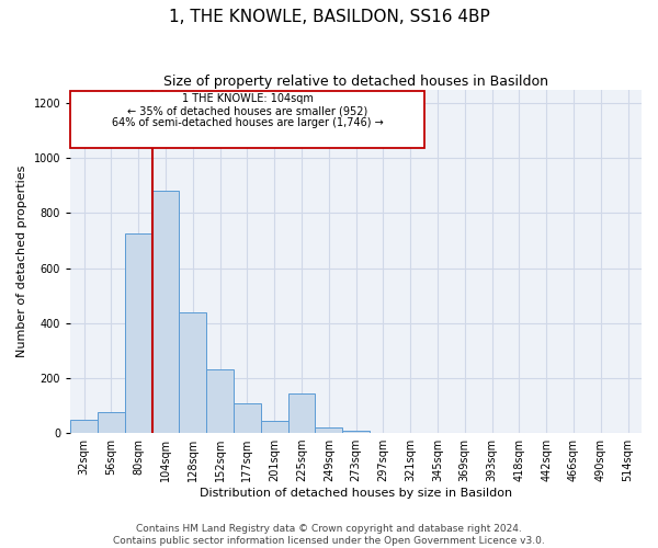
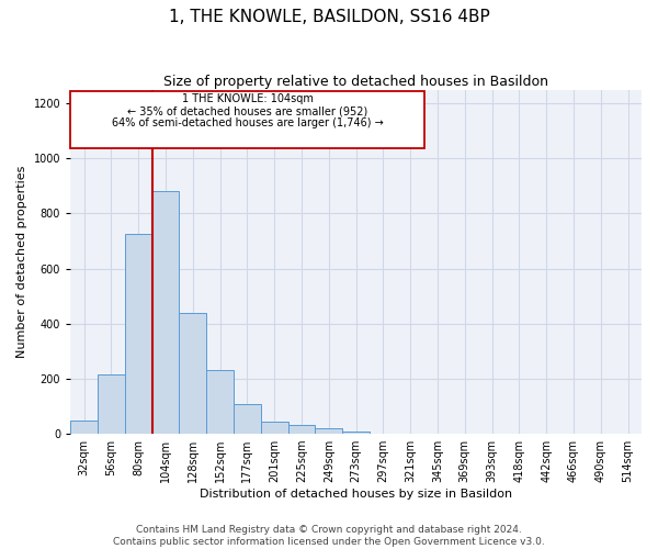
56sqm: 75 -> 215
225sqm: 145 -> 32
